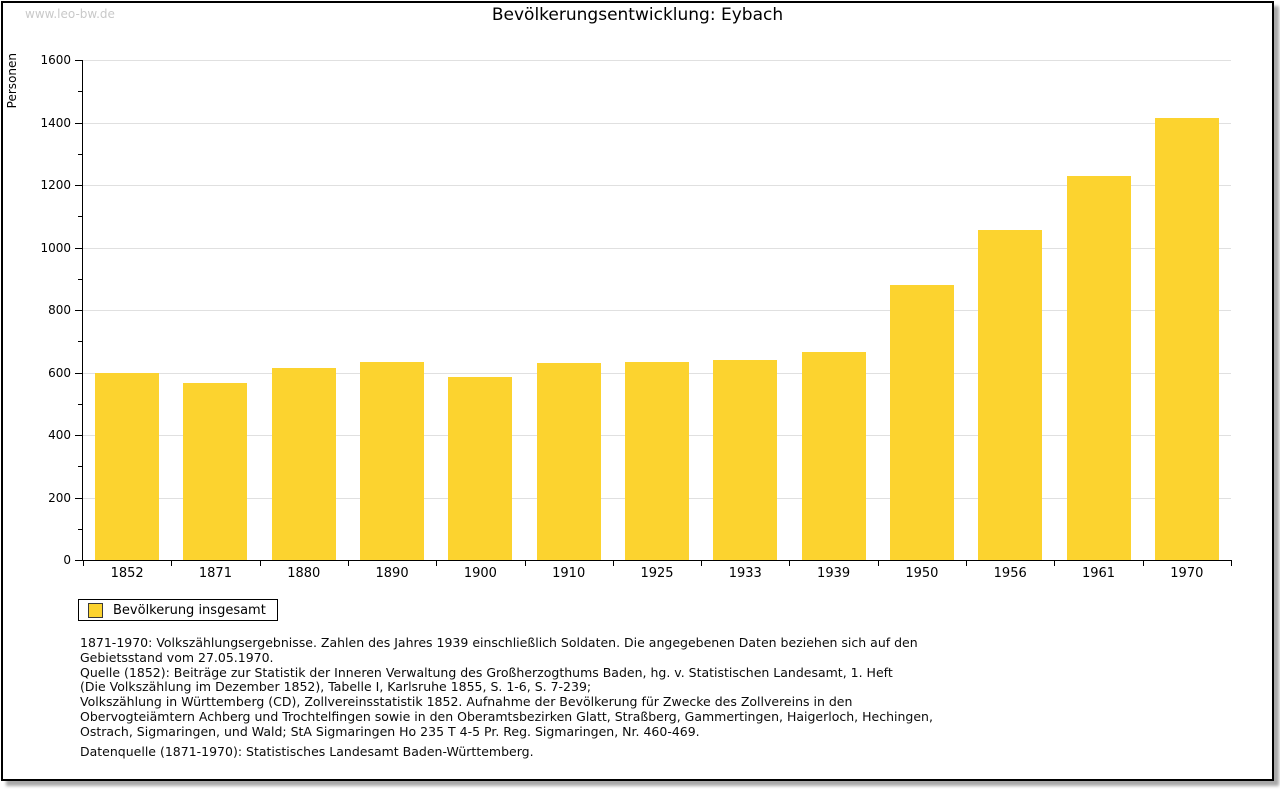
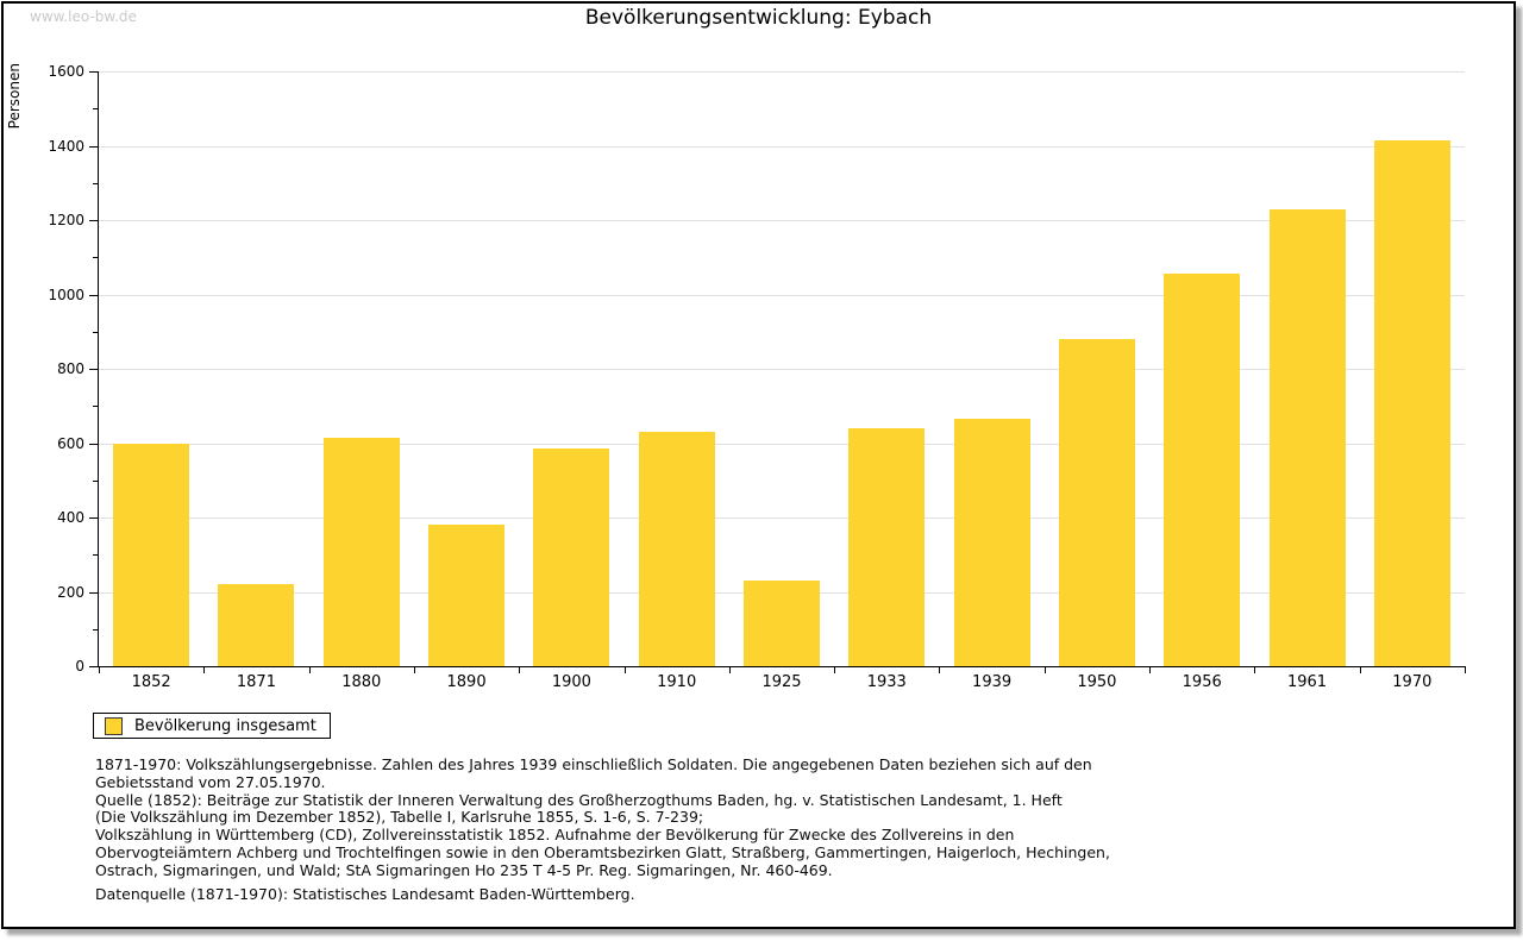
1871: 560 -> 220
1890: 640 -> 380
1925: 640 -> 230
